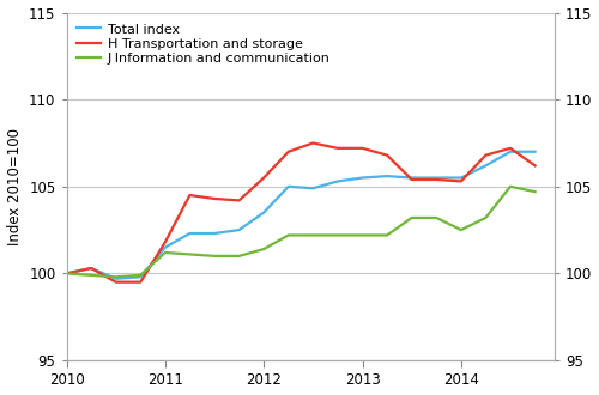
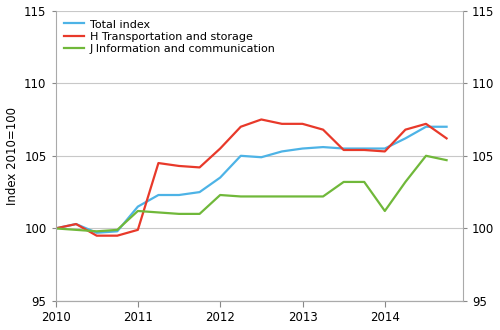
H Transportation and storage/2011: 101.8 -> 99.9
J Information and communication/2012: 101.4 -> 102.3
J Information and communication/2014: 102.5 -> 101.2
